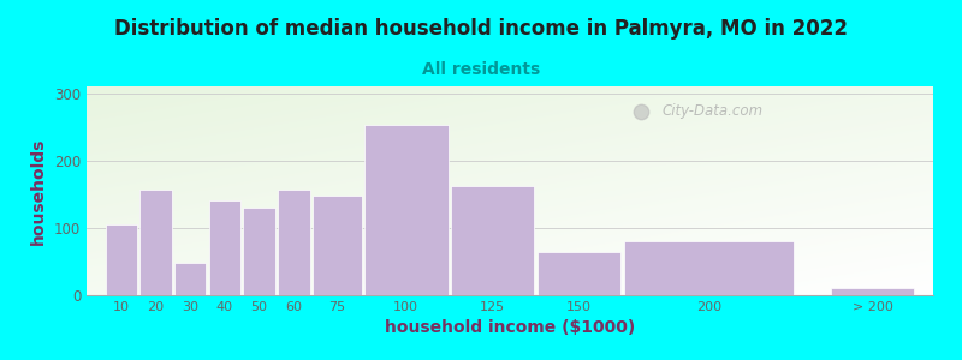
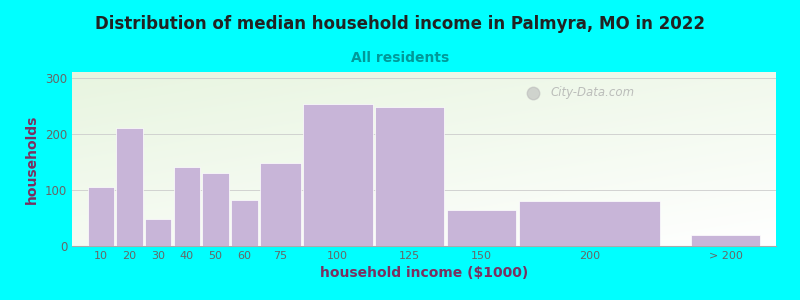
20: 157 -> 210
60: 157 -> 82
125: 162 -> 248
> 200: 10 -> 20
